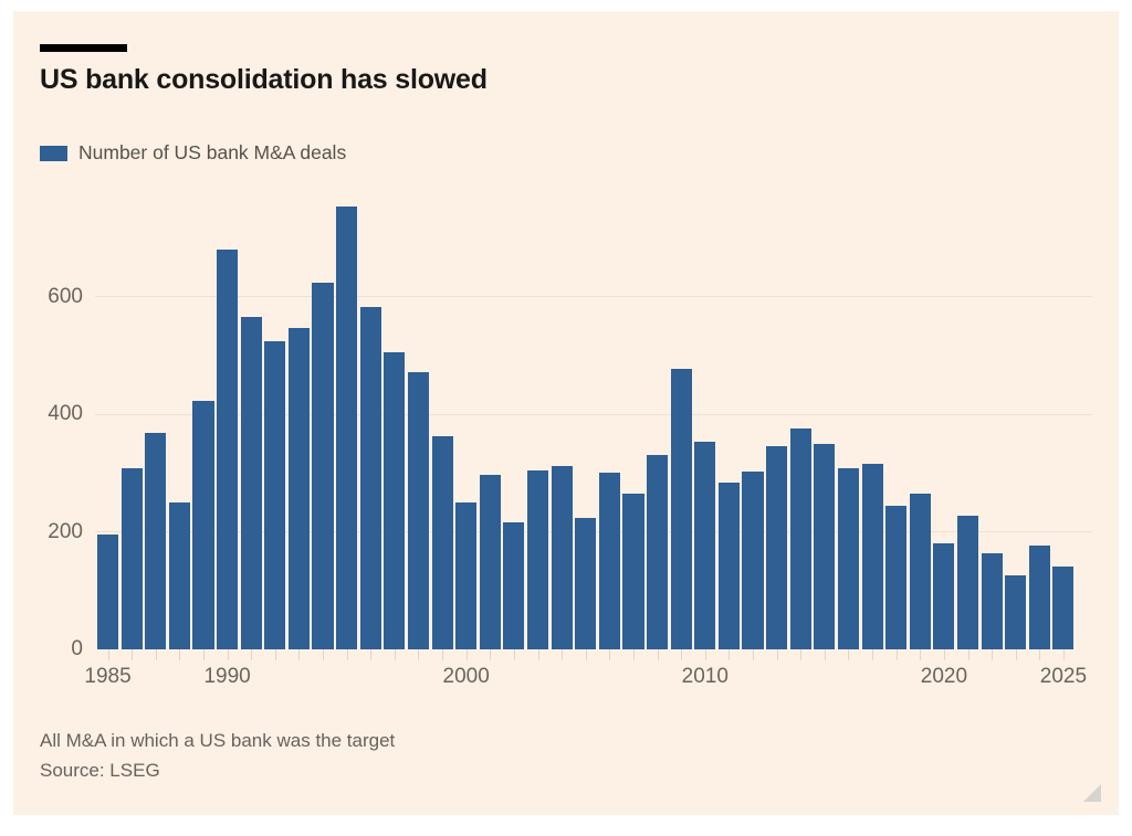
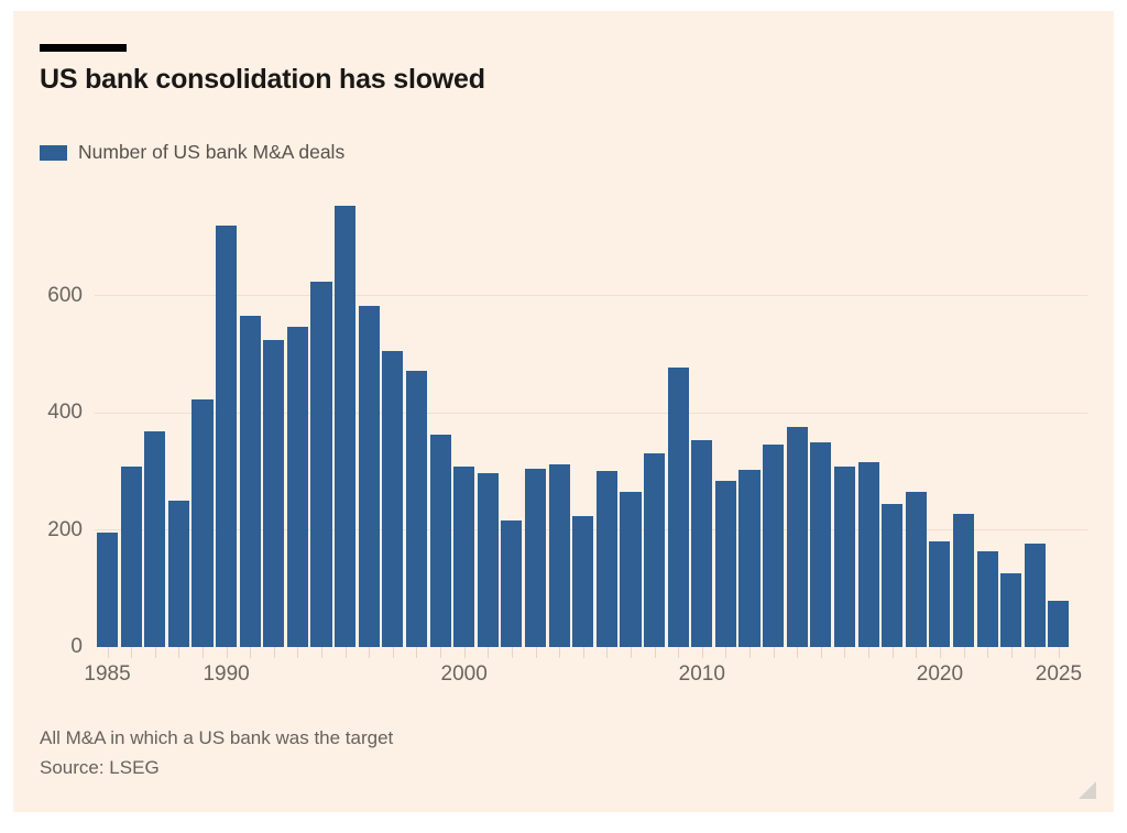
1990: 680 -> 720
2000: 250 -> 310
2025: 140 -> 80
